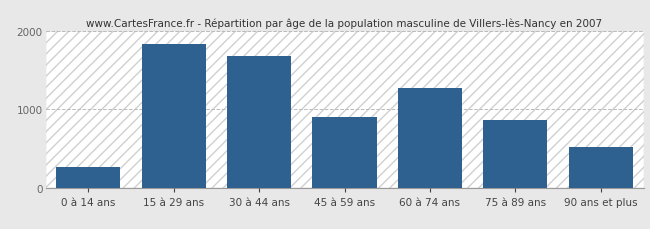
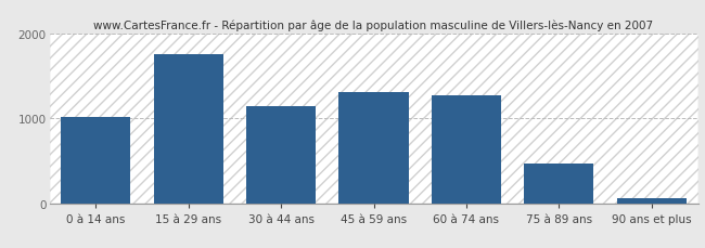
0 à 14 ans: 260 -> 1020
15 à 29 ans: 1840 -> 1760
30 à 44 ans: 1680 -> 1150
45 à 59 ans: 900 -> 1310
75 à 89 ans: 860 -> 470
90 ans et plus: 520 -> 60
